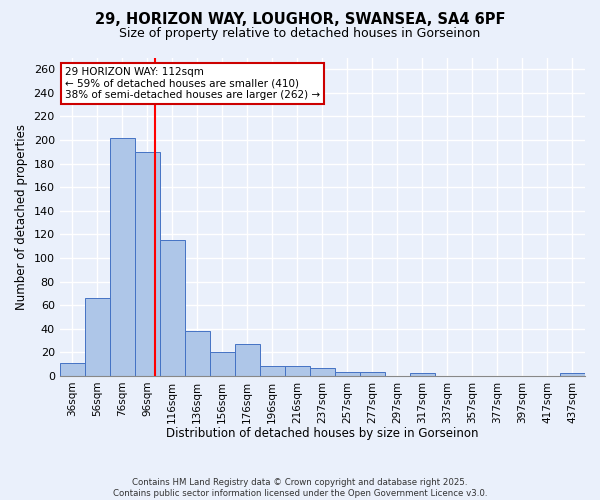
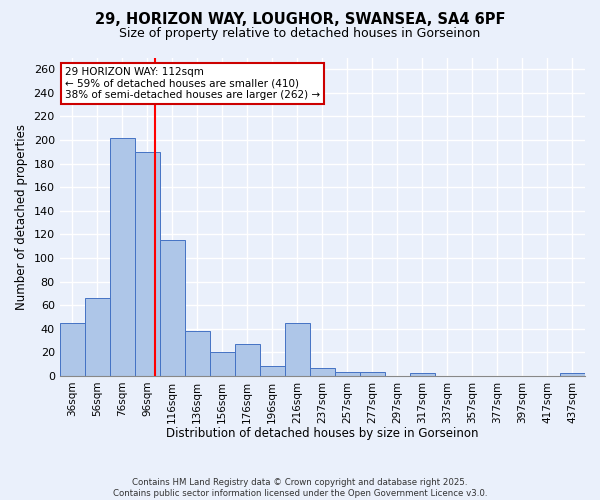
36sqm: 11 -> 45
216sqm: 8 -> 45
